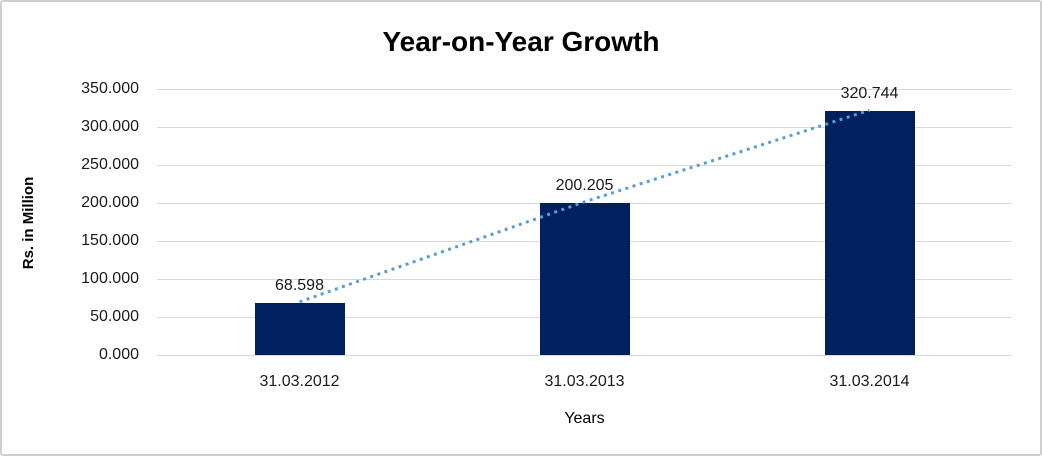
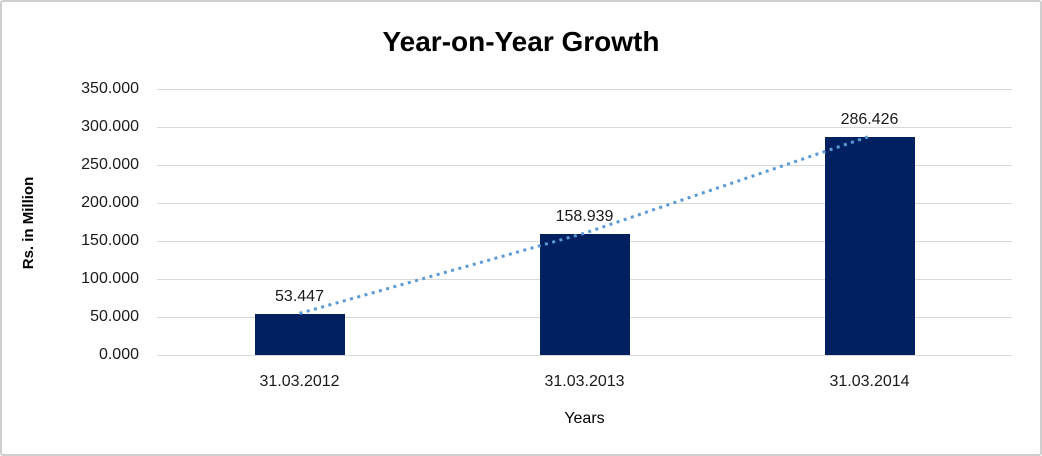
31.03.2012: 68.598 -> 53.447
31.03.2013: 200.205 -> 158.939
31.03.2014: 320.744 -> 286.426
